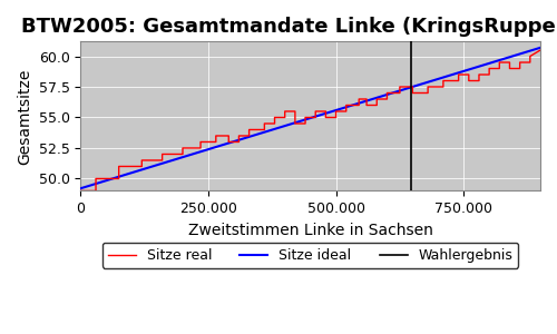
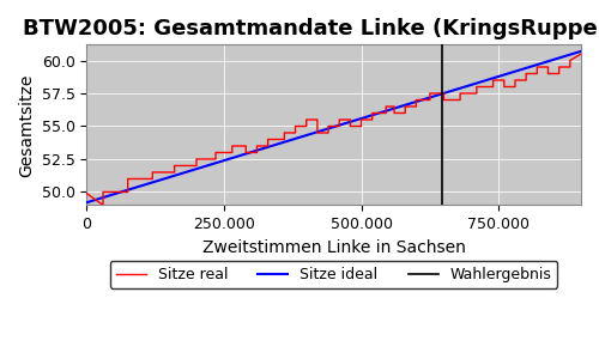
0: 49.0 -> 49.9
